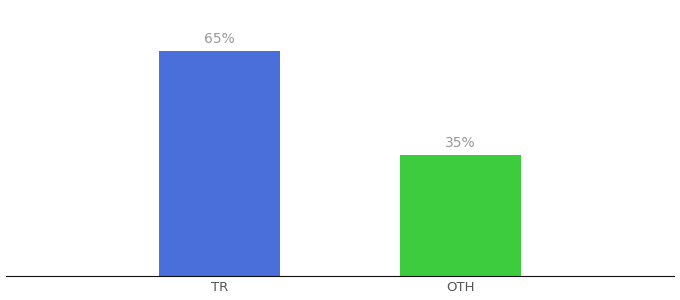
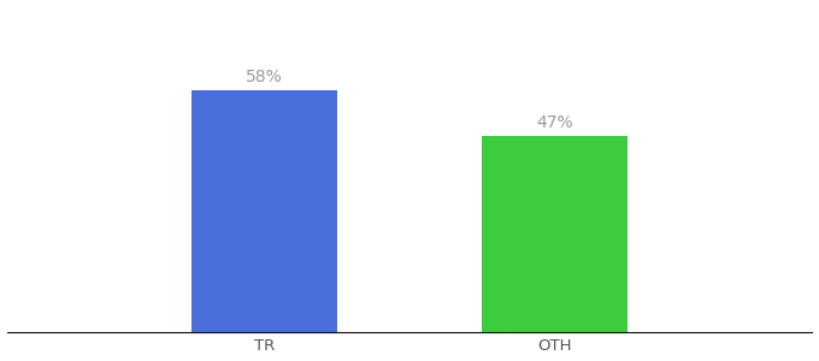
TR: 65% -> 58%
OTH: 35% -> 47%
